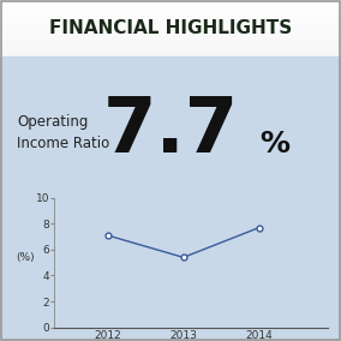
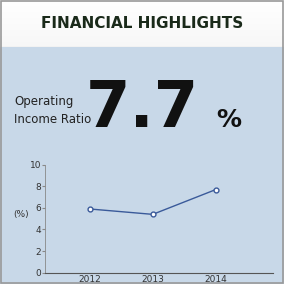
2012: 7.1 -> 5.9
